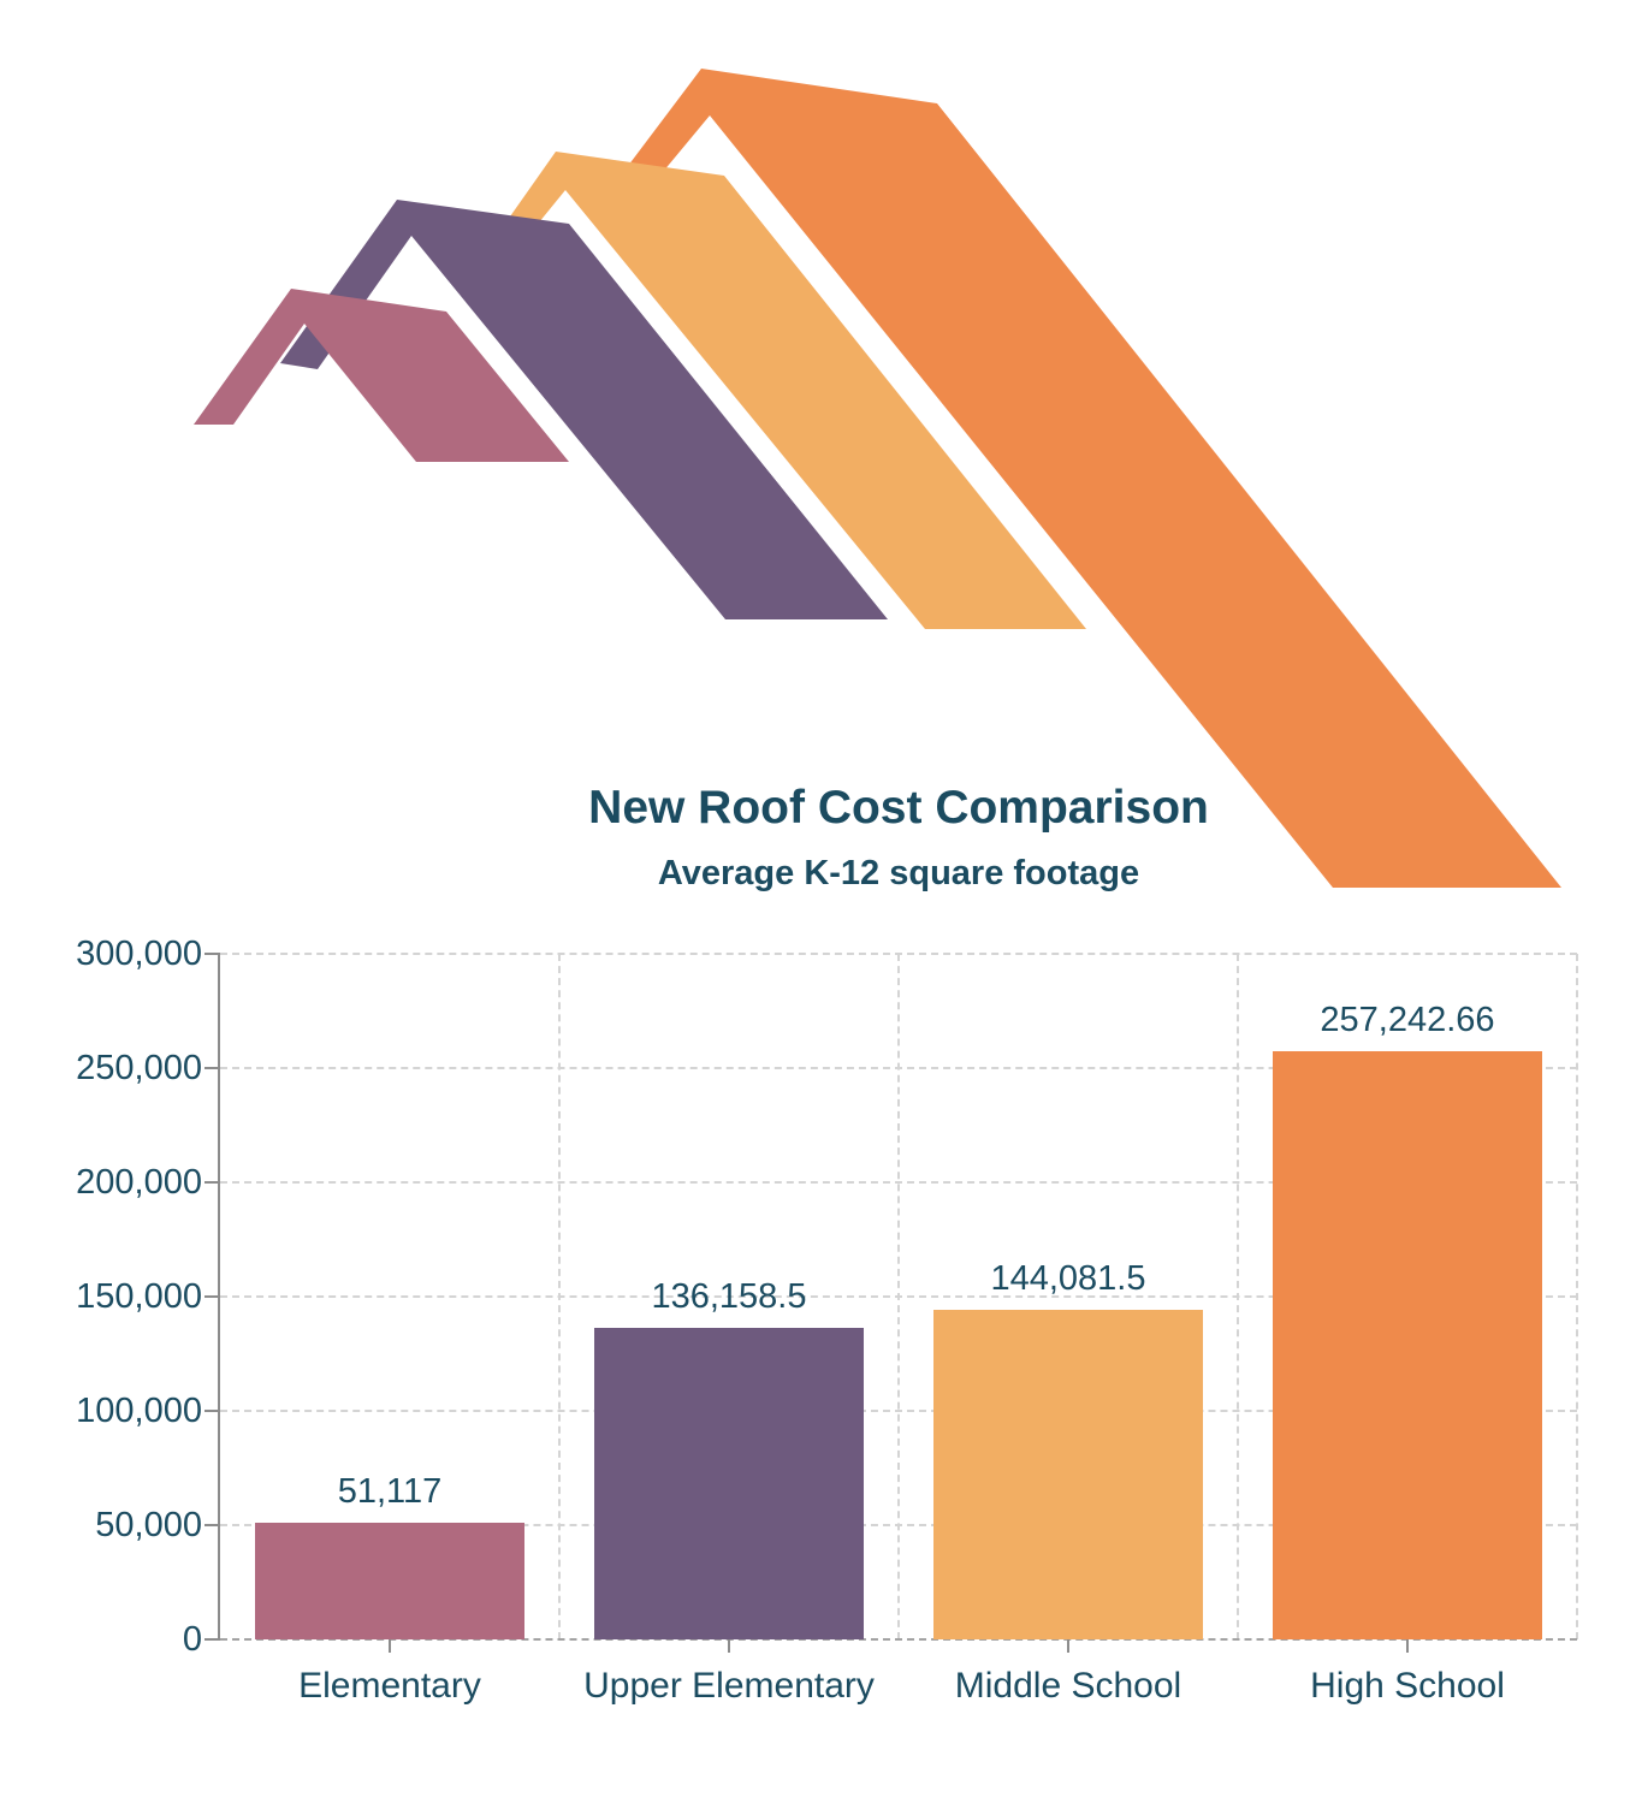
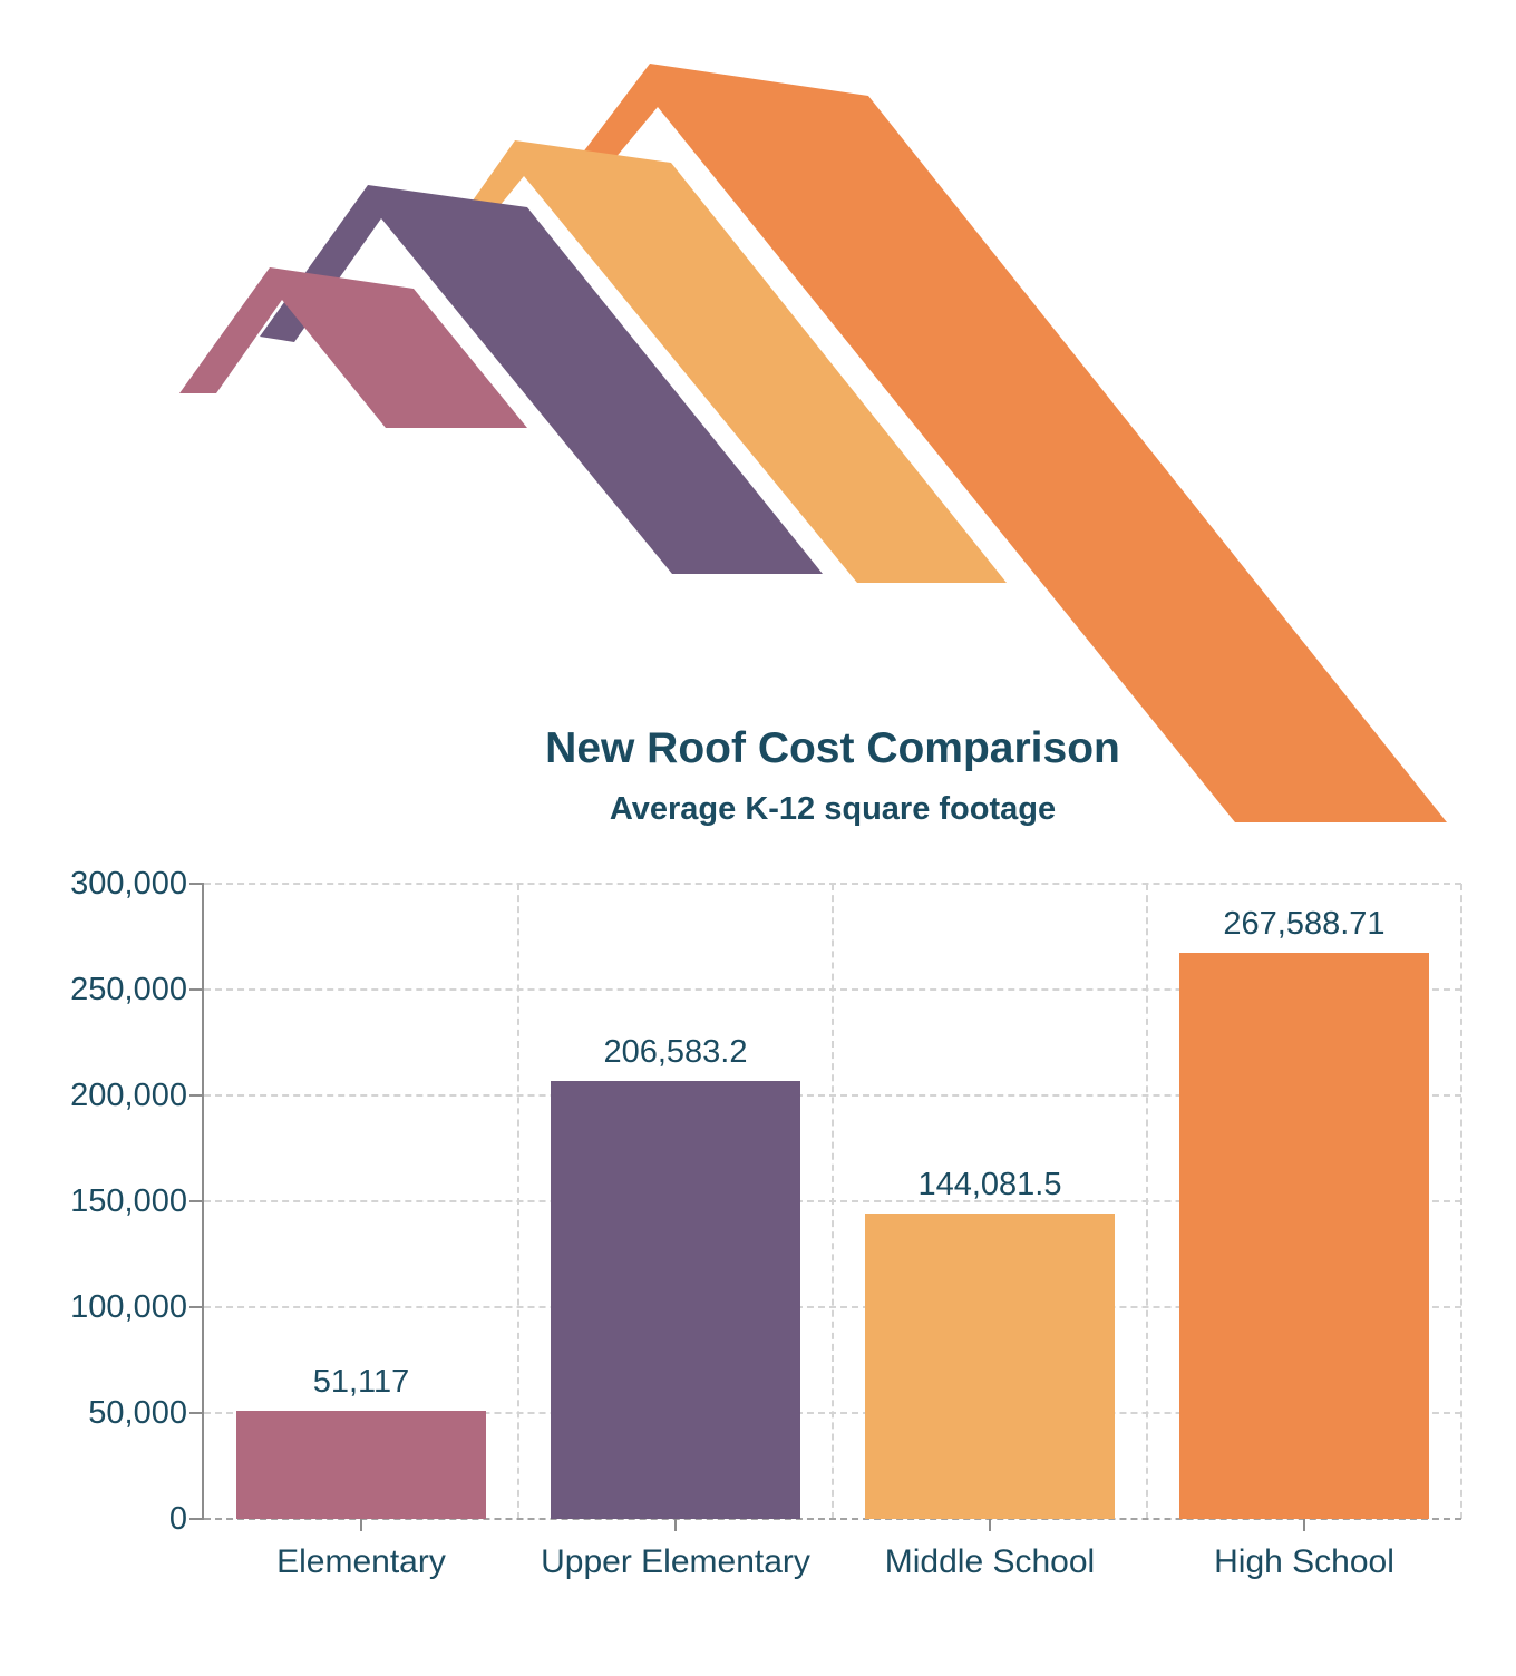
Upper Elementary: 136,158.5 -> 206,583.2
High School: 257,242.66 -> 267,588.71
